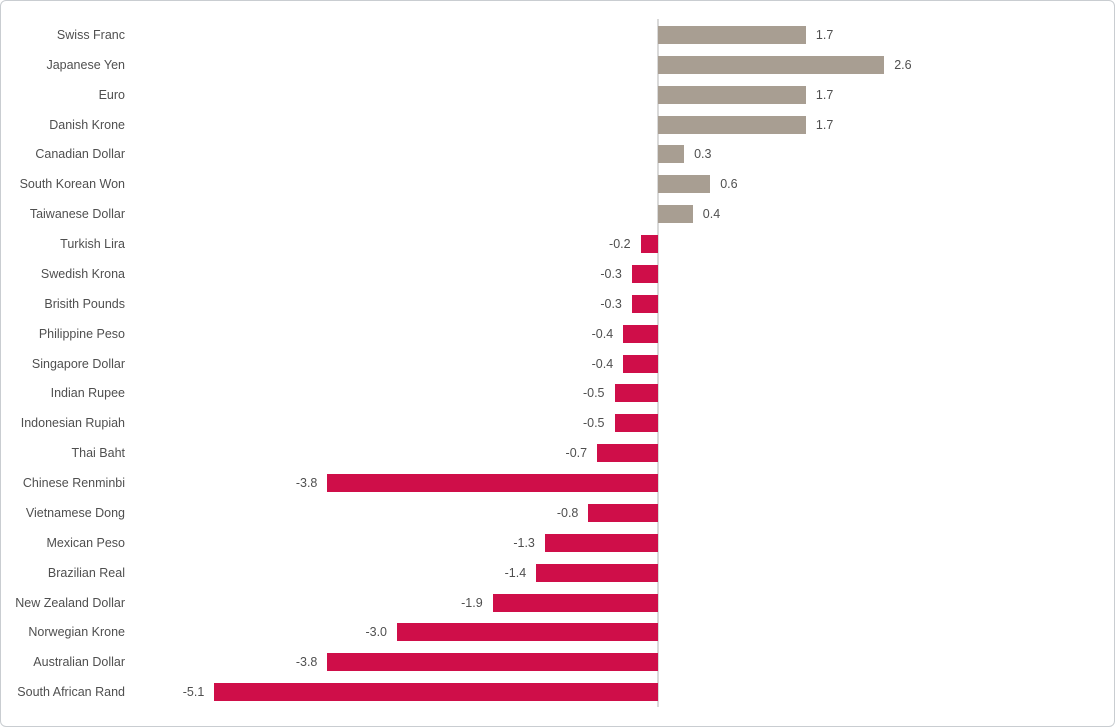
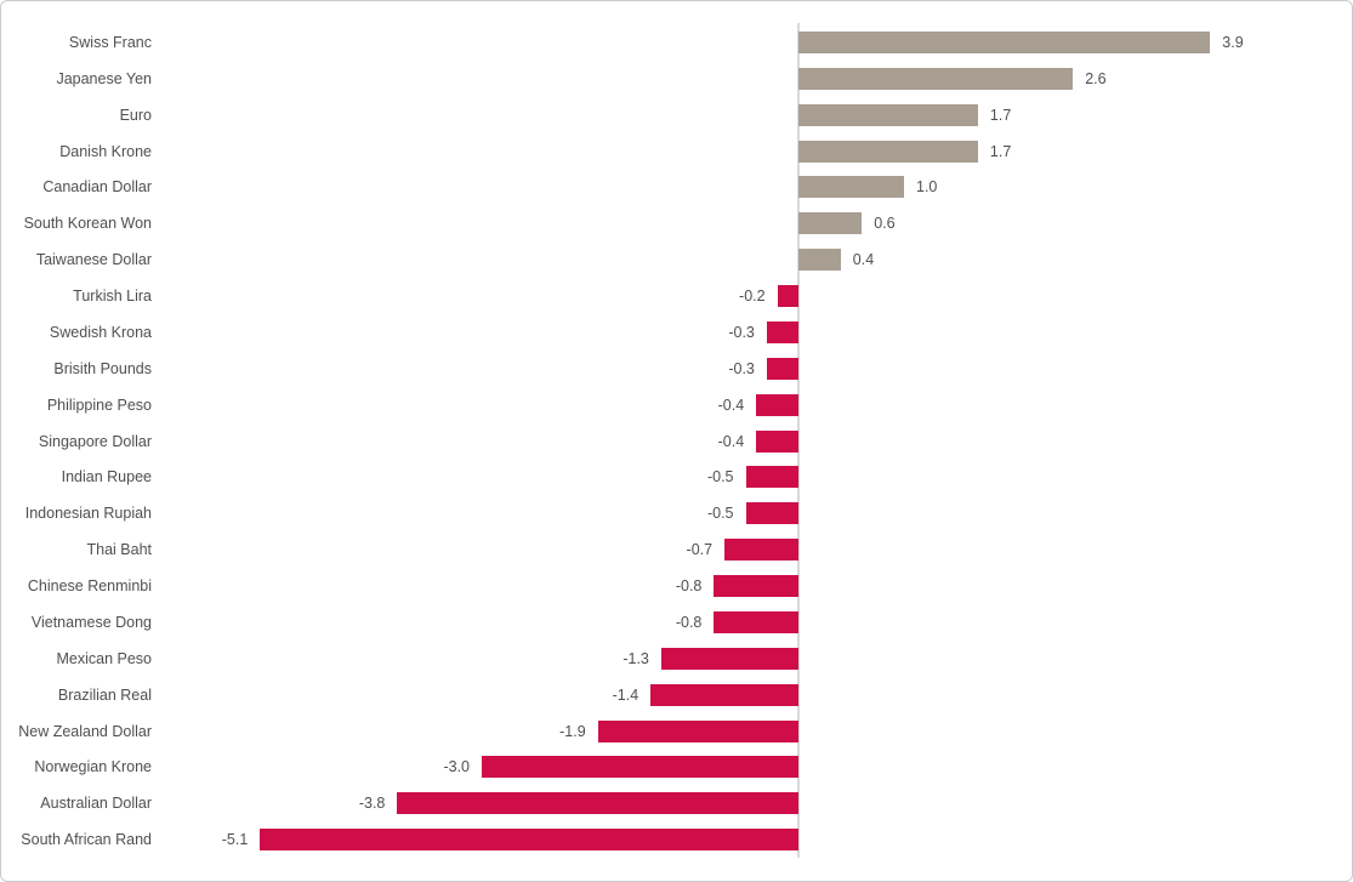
Swiss Franc: 1.7 -> 3.9
Canadian Dollar: 0.3 -> 1.0
Chinese Renminbi: -3.8 -> -0.8
